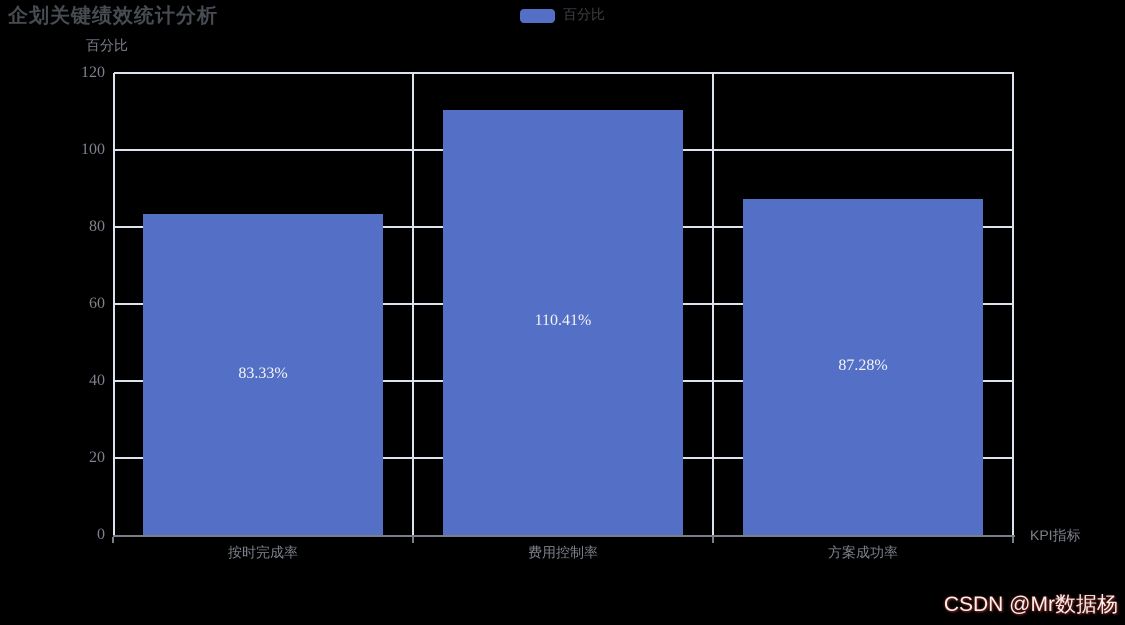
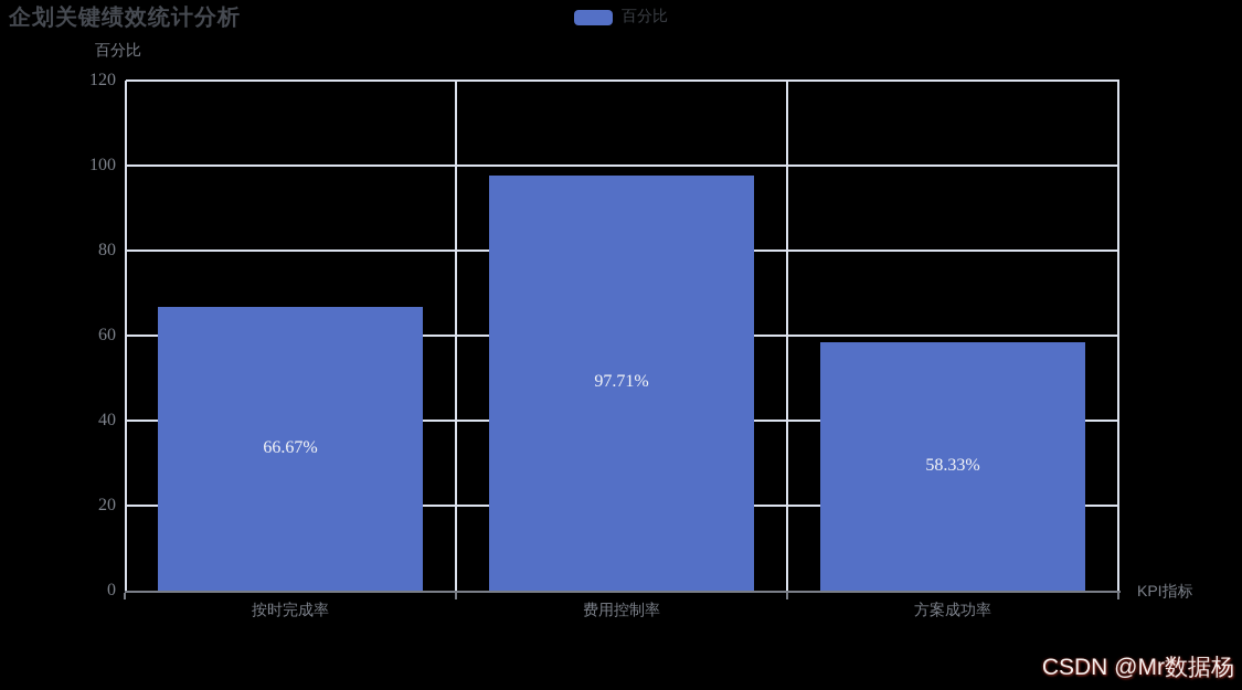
按时完成率: 83.33% -> 66.67%
费用控制率: 110.41% -> 97.71%
方案成功率: 87.28% -> 58.33%
